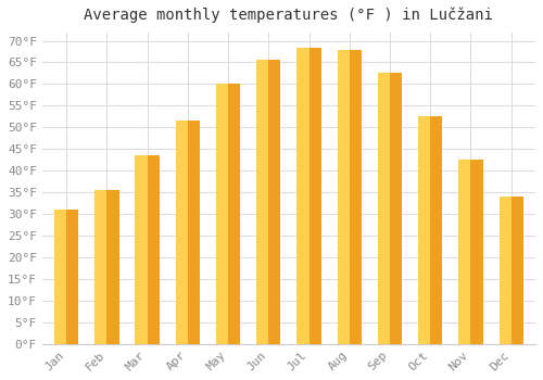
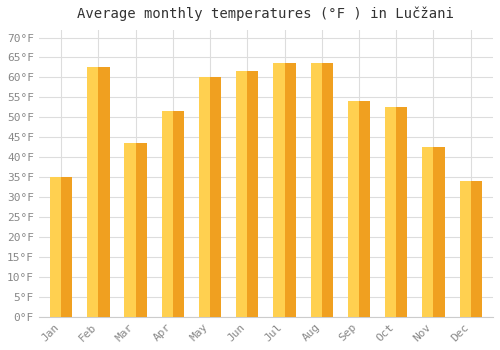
Jan: 31.0°F -> 35.0°F
Feb: 35.5°F -> 62.5°F
Jun: 65.5°F -> 61.5°F
Jul: 68.5°F -> 63.5°F
Aug: 68.0°F -> 63.5°F
Sep: 62.5°F -> 54.0°F
